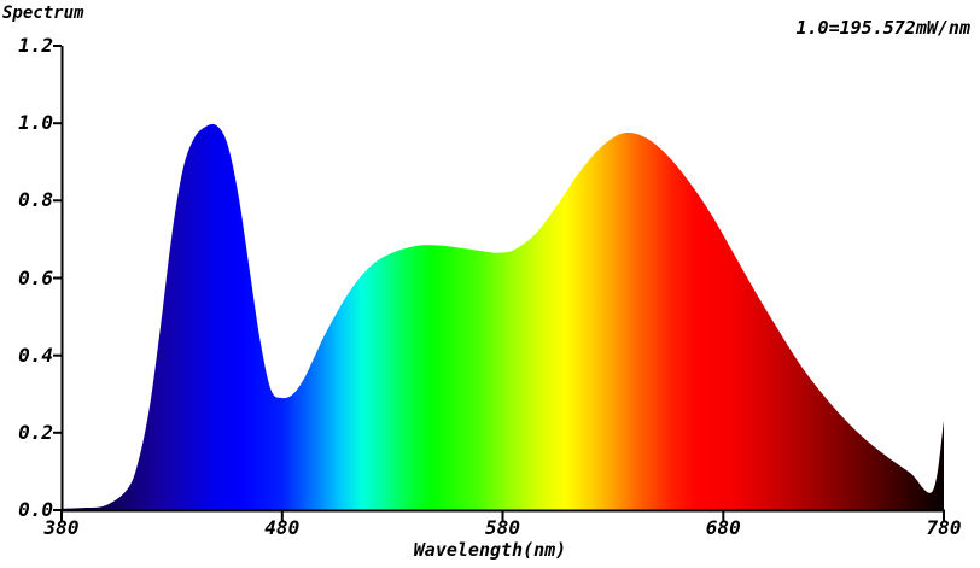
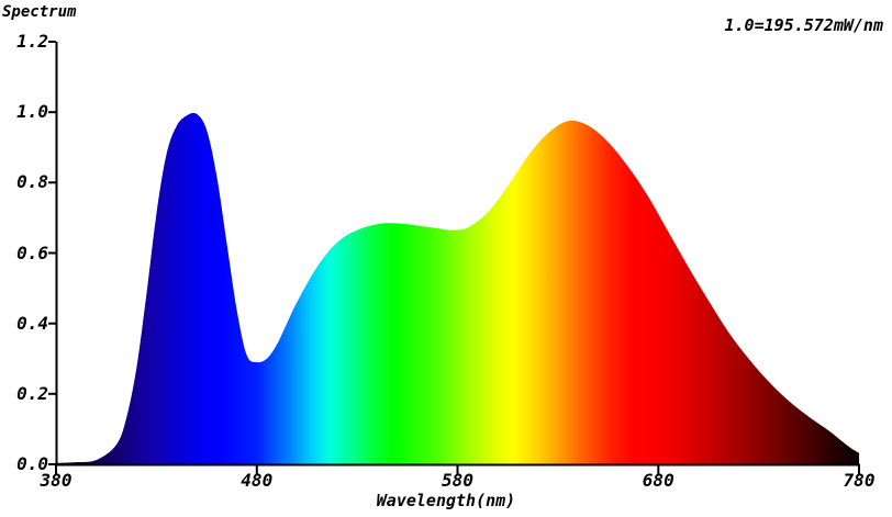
780: 0.23 -> 0.03
